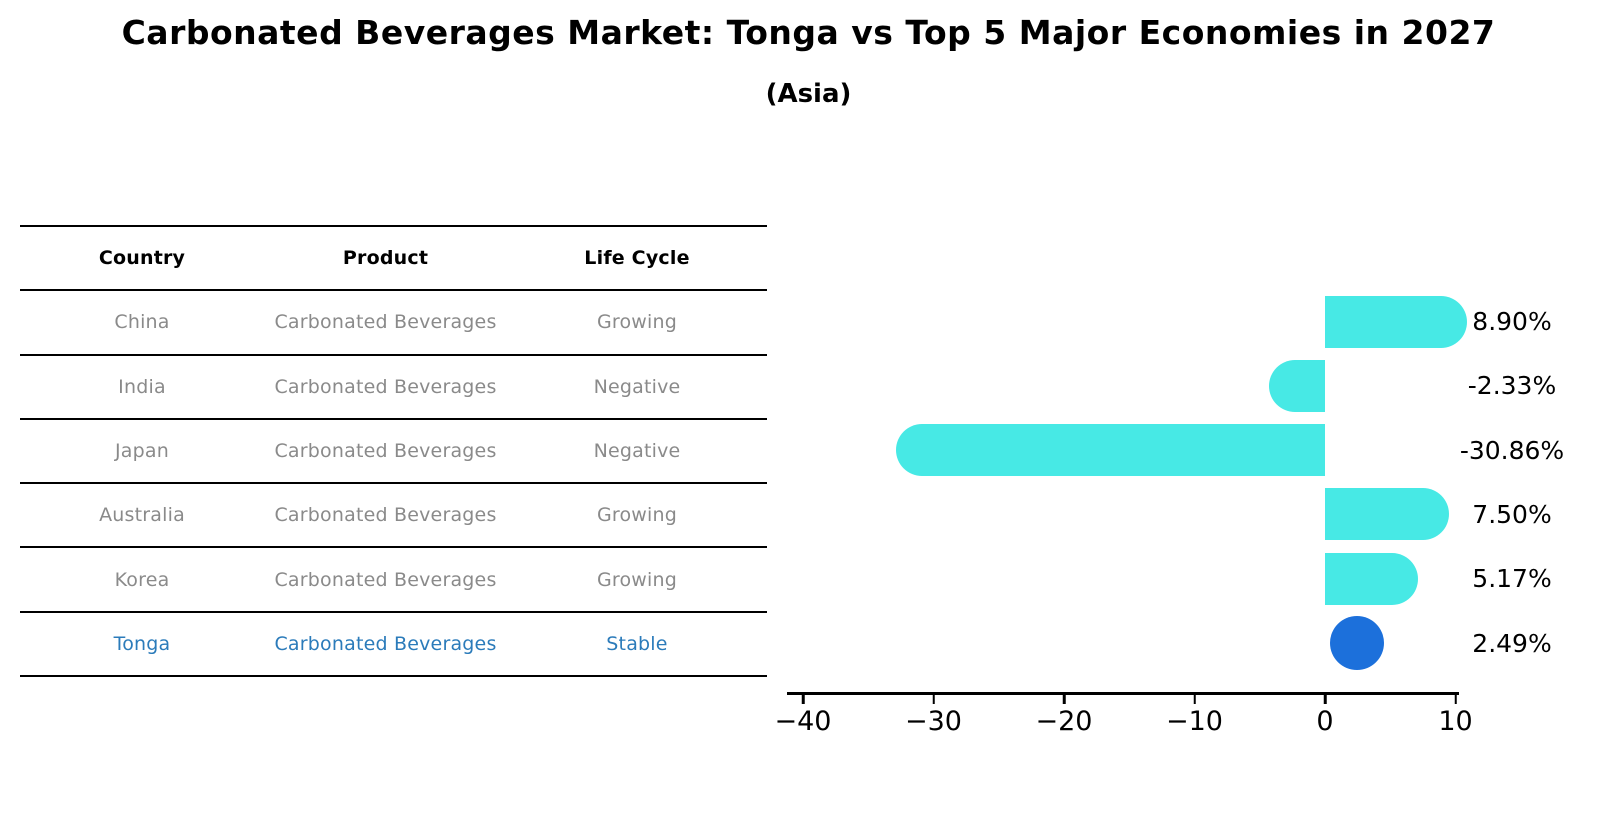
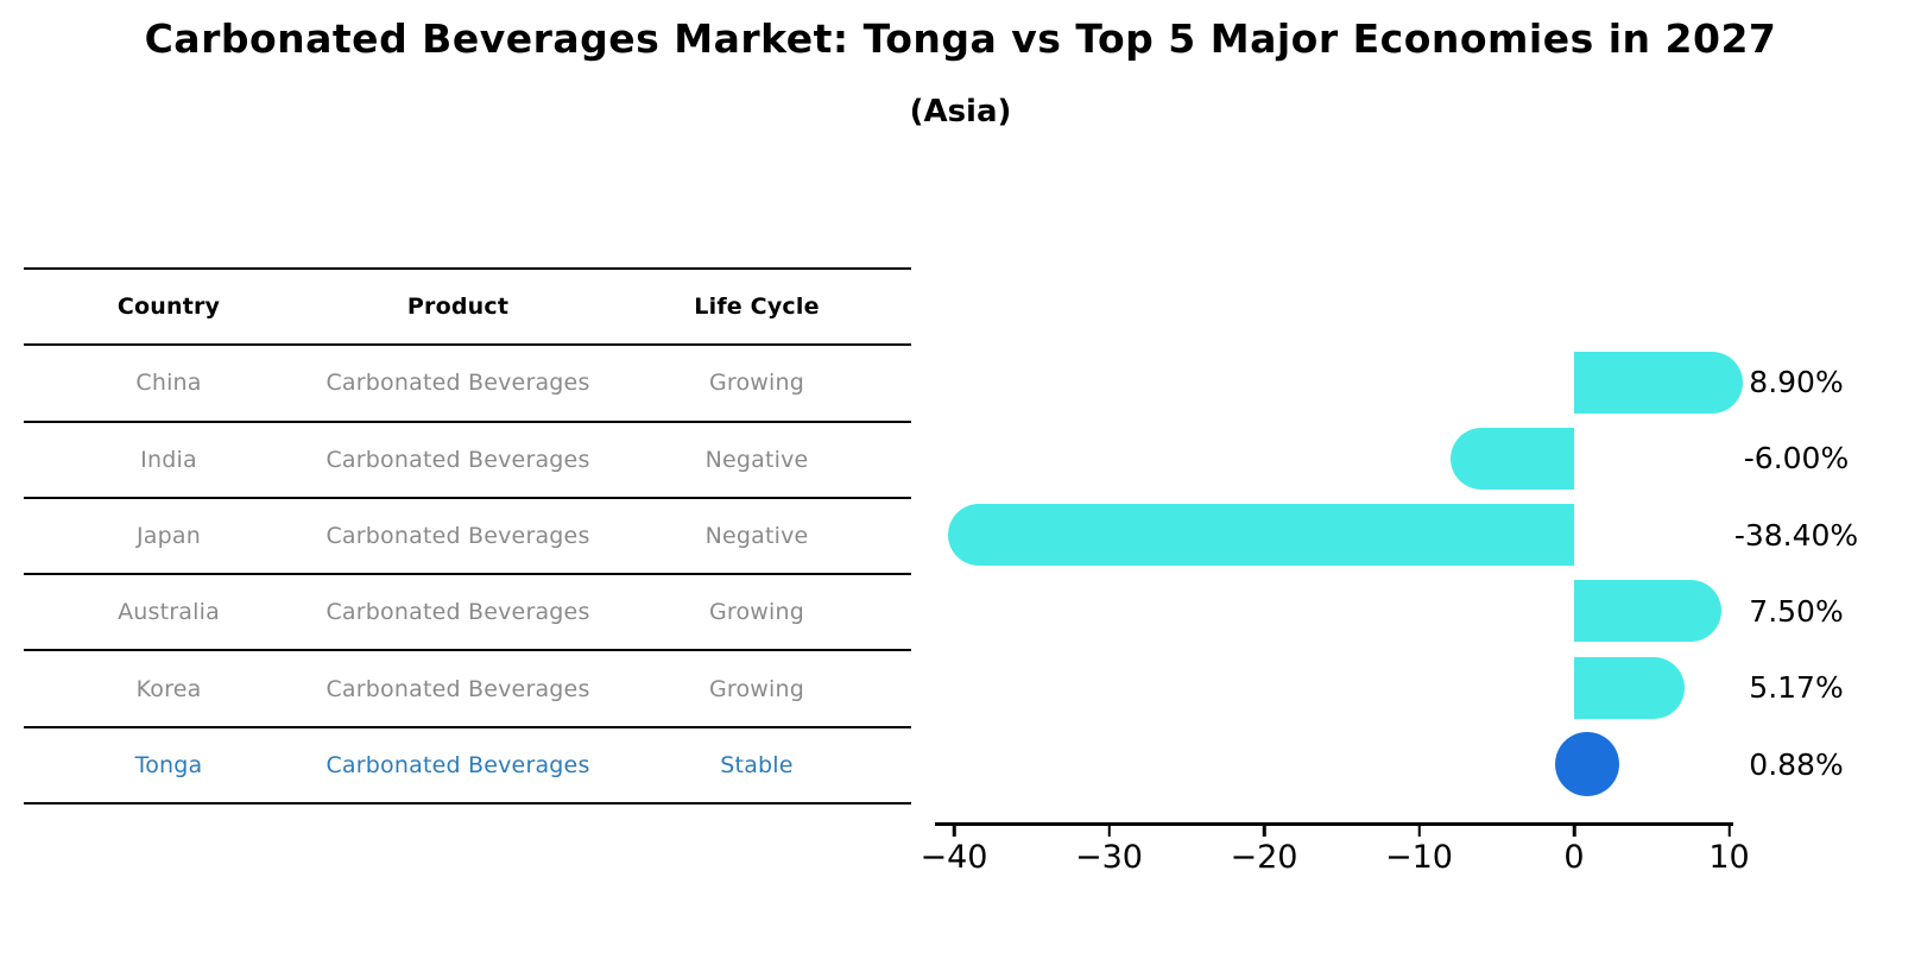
India: -2.33% -> -6.00%
Japan: -30.86% -> -38.40%
Tonga: 2.49% -> 0.88%
